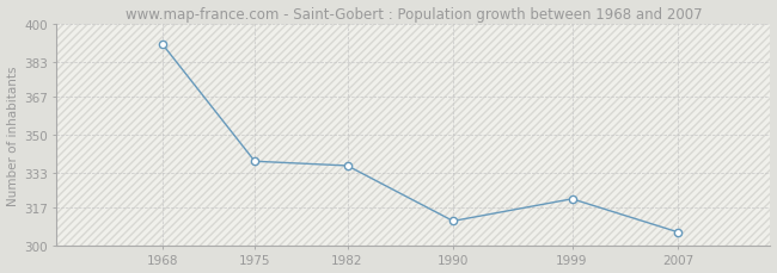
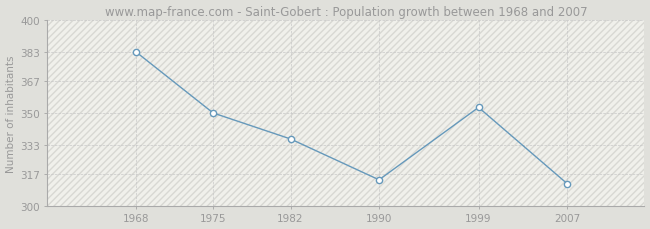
1968: 391 -> 383
1975: 338 -> 350
1990: 311 -> 314
1999: 321 -> 353
2007: 306 -> 312
